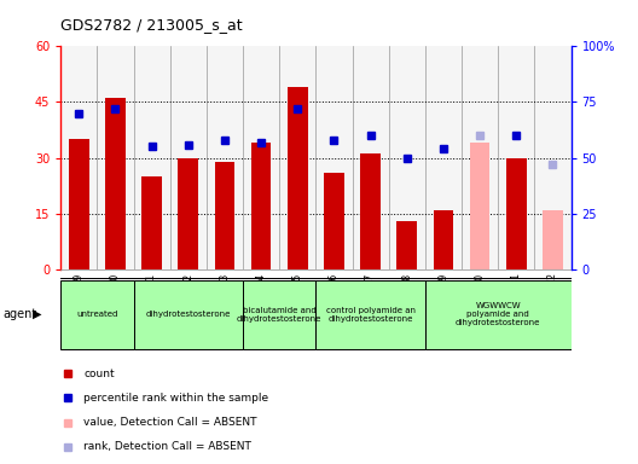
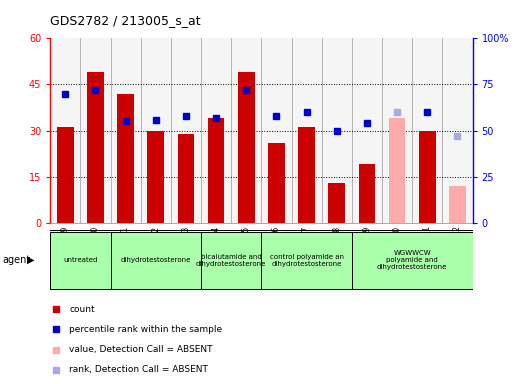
GSM187369: 35 -> 31
GSM187370: 46 -> 49
GSM187371: 25 -> 42
GSM187379: 16 -> 19
GSM187382: 16 -> 12
